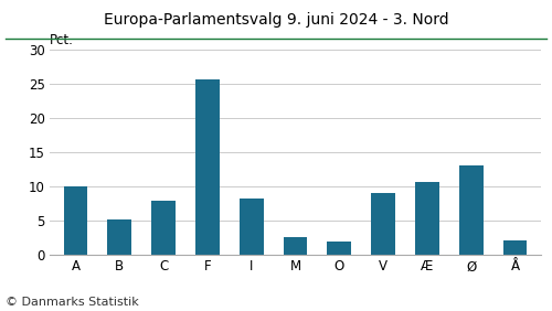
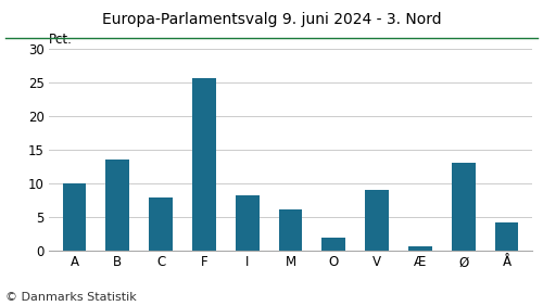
B: 5.2 -> 13.5
M: 2.6 -> 6.1
Æ: 10.6 -> 0.7
Å: 2.2 -> 4.2
